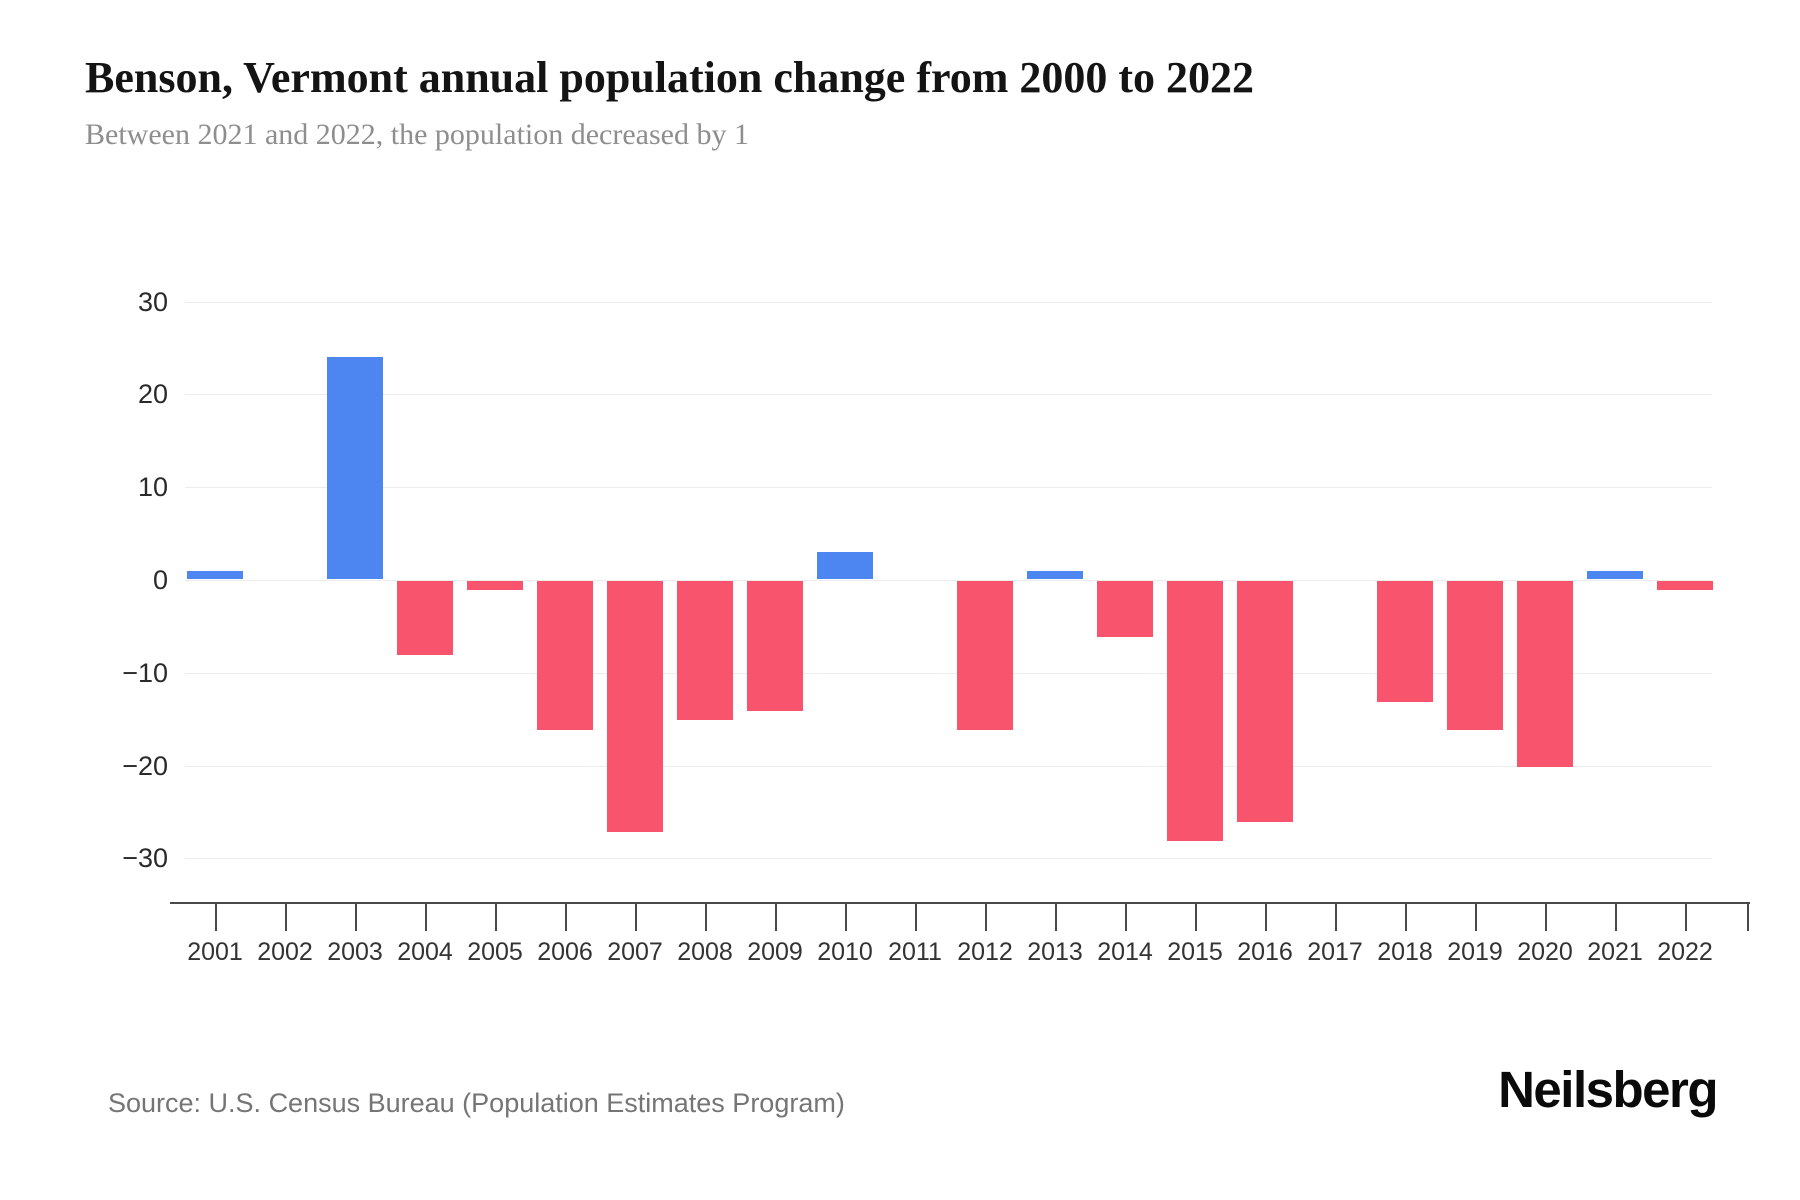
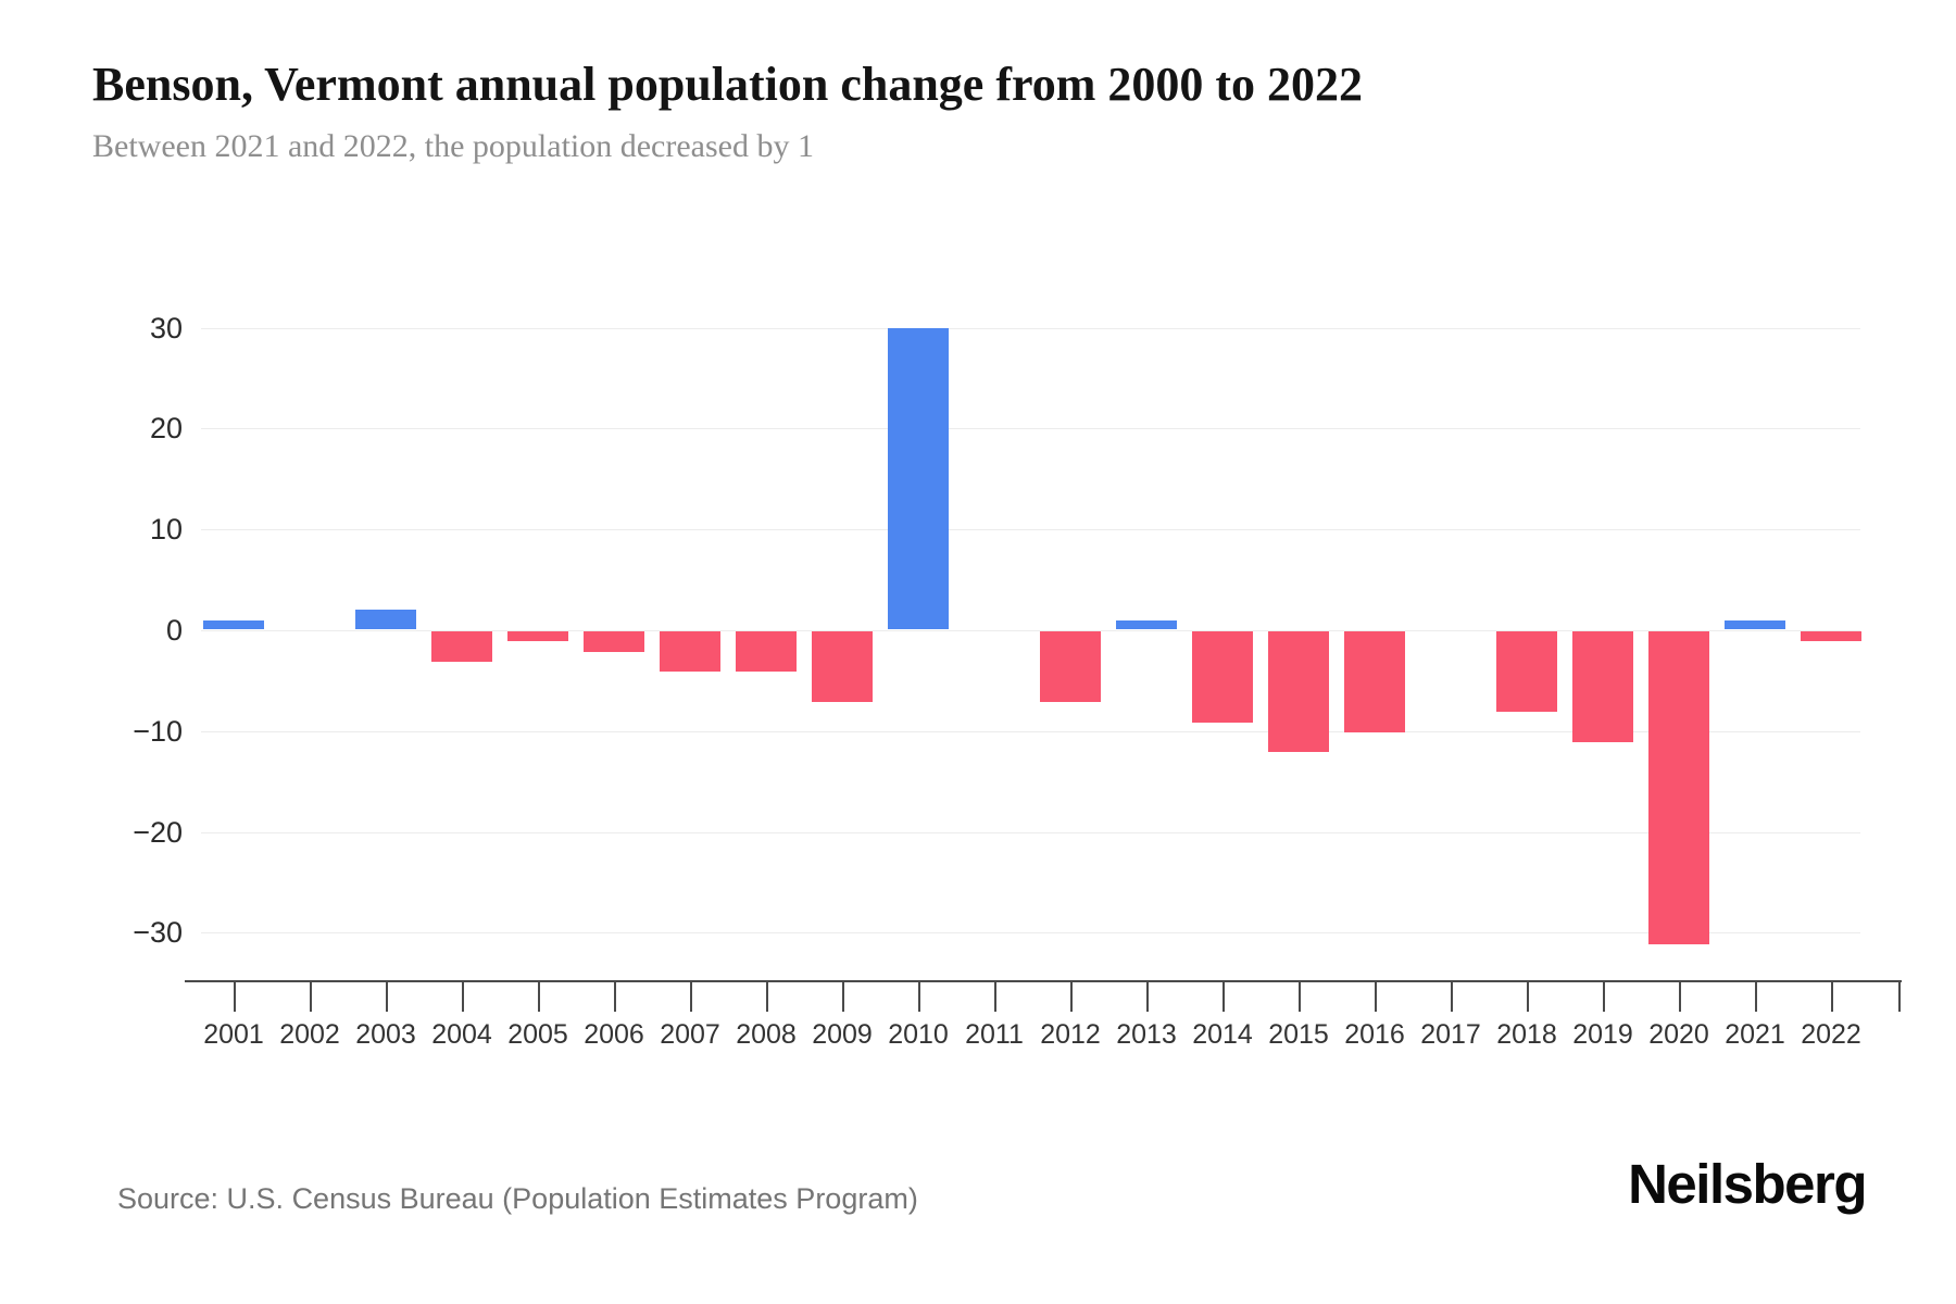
2003: 24 -> 2
2004: -8 -> -3
2006: -16 -> -2
2007: -27 -> -4
2008: -15 -> -4
2009: -14 -> -7
2010: 3 -> 30
2012: -16 -> -7
2014: -6 -> -9
2015: -28 -> -12
2016: -26 -> -10
2018: -13 -> -8
2019: -16 -> -11
2020: -20 -> -31
